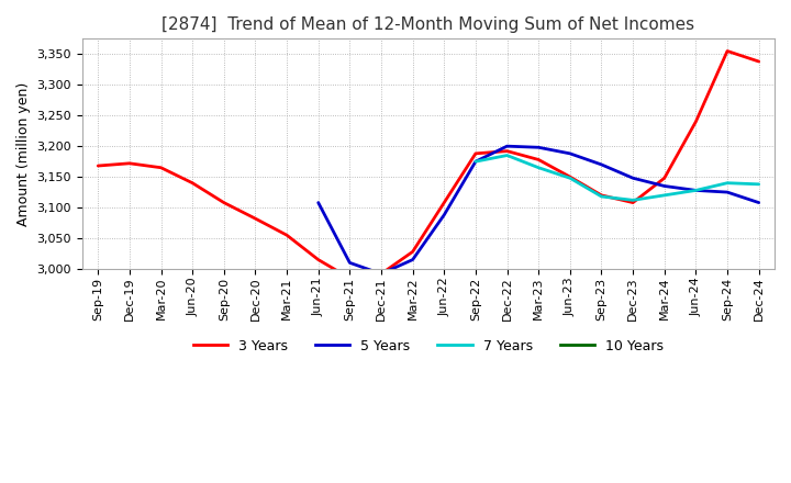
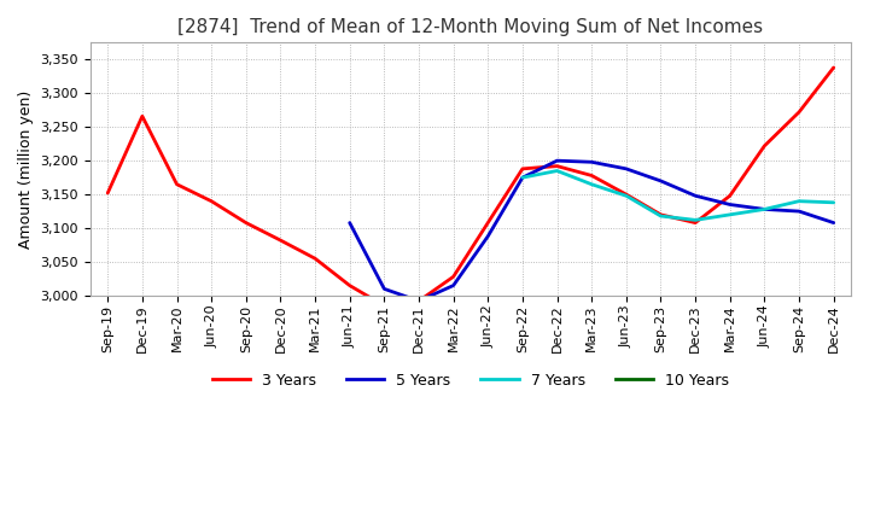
3 Years/Sep-19: 3,168 -> 3,152
3 Years/Dec-19: 3,172 -> 3,266
3 Years/Jun-24: 3,240 -> 3,222
3 Years/Sep-24: 3,355 -> 3,272
